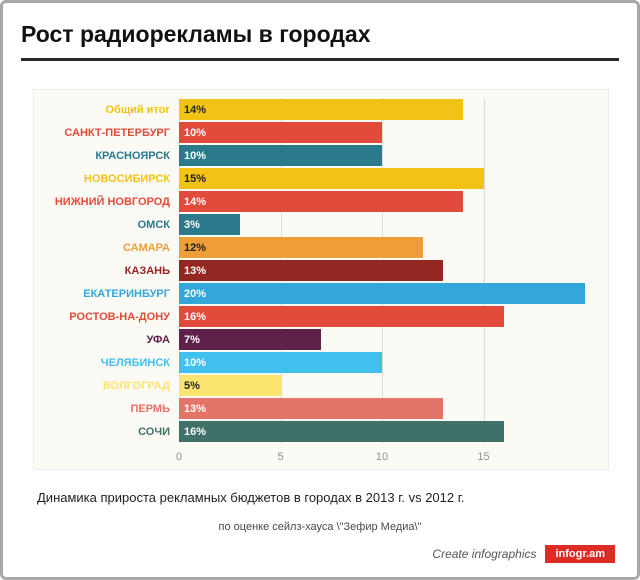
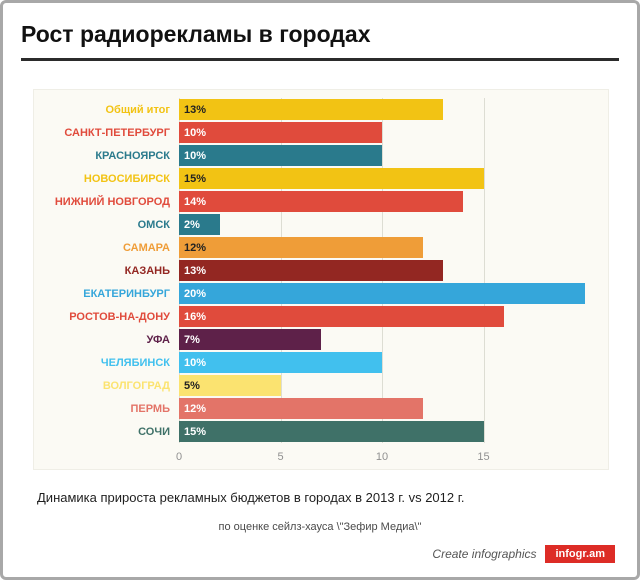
Общий итог: 14% -> 13%
ОМСК: 3% -> 2%
ПЕРМЬ: 13% -> 12%
СОЧИ: 16% -> 15%
